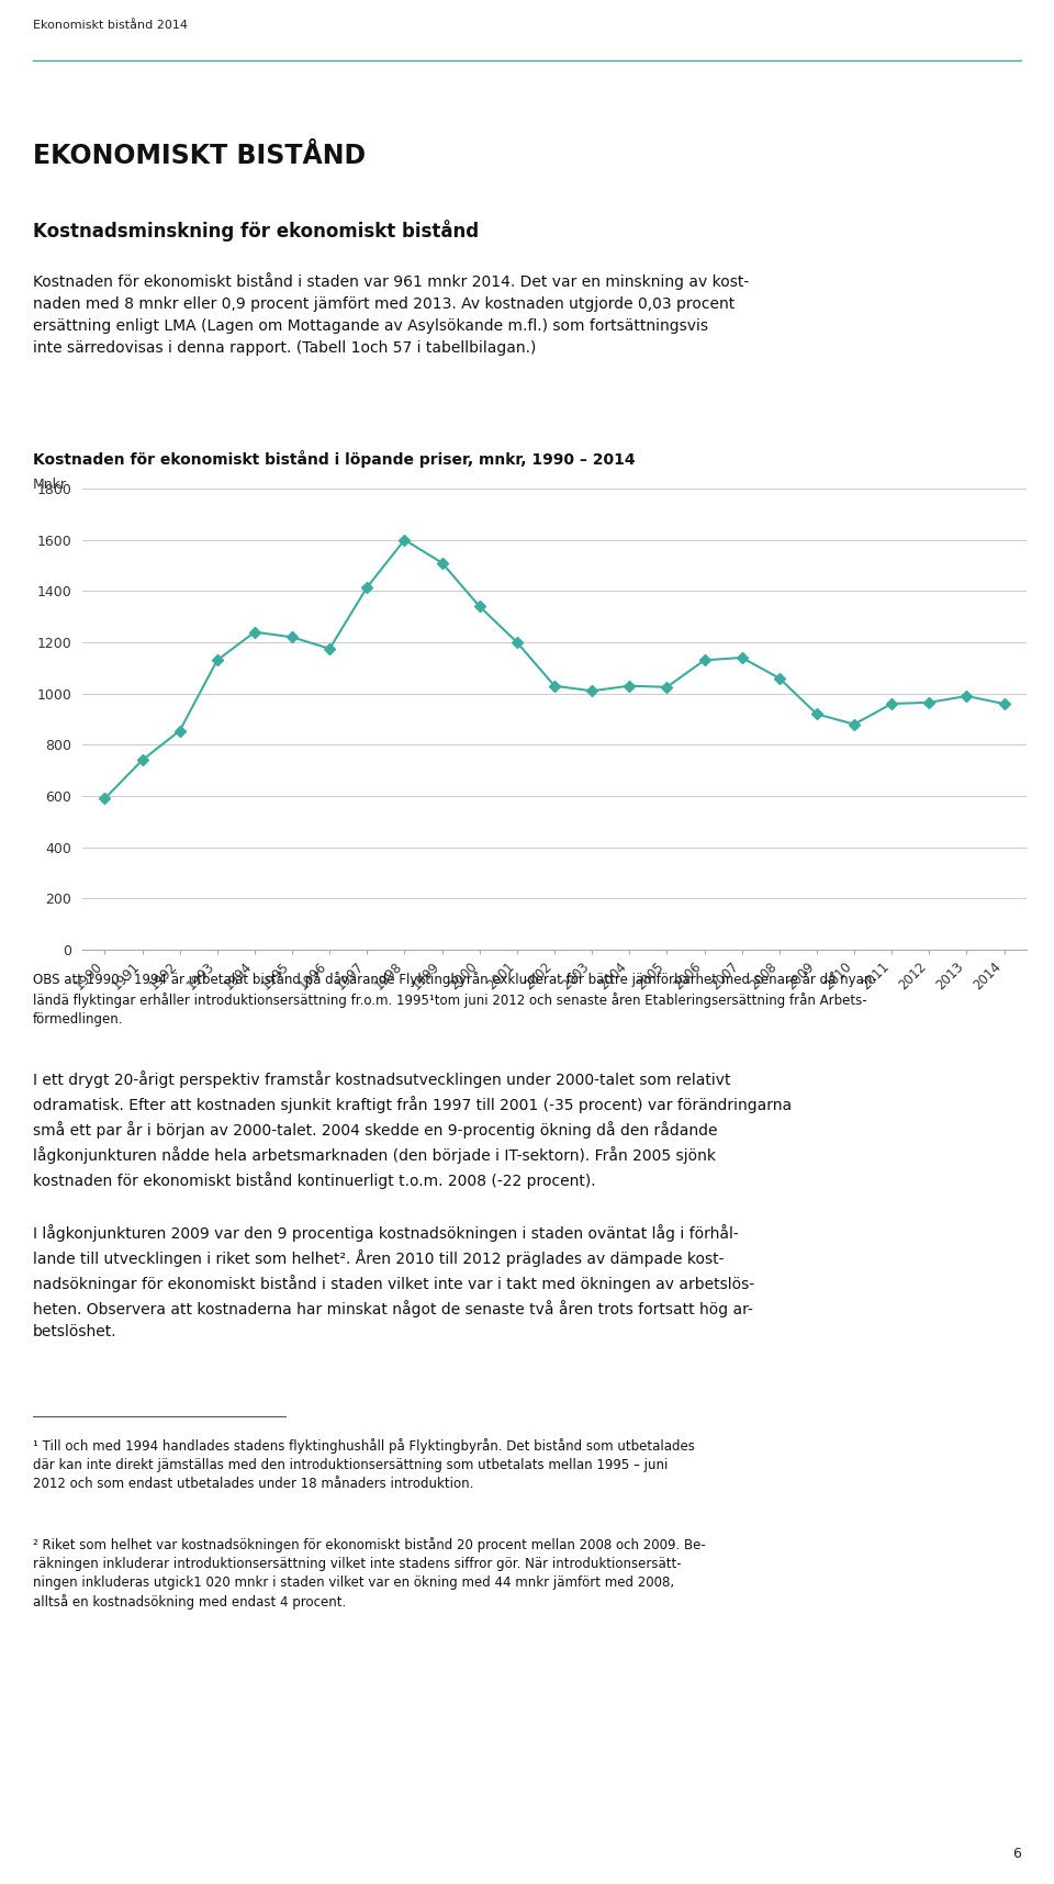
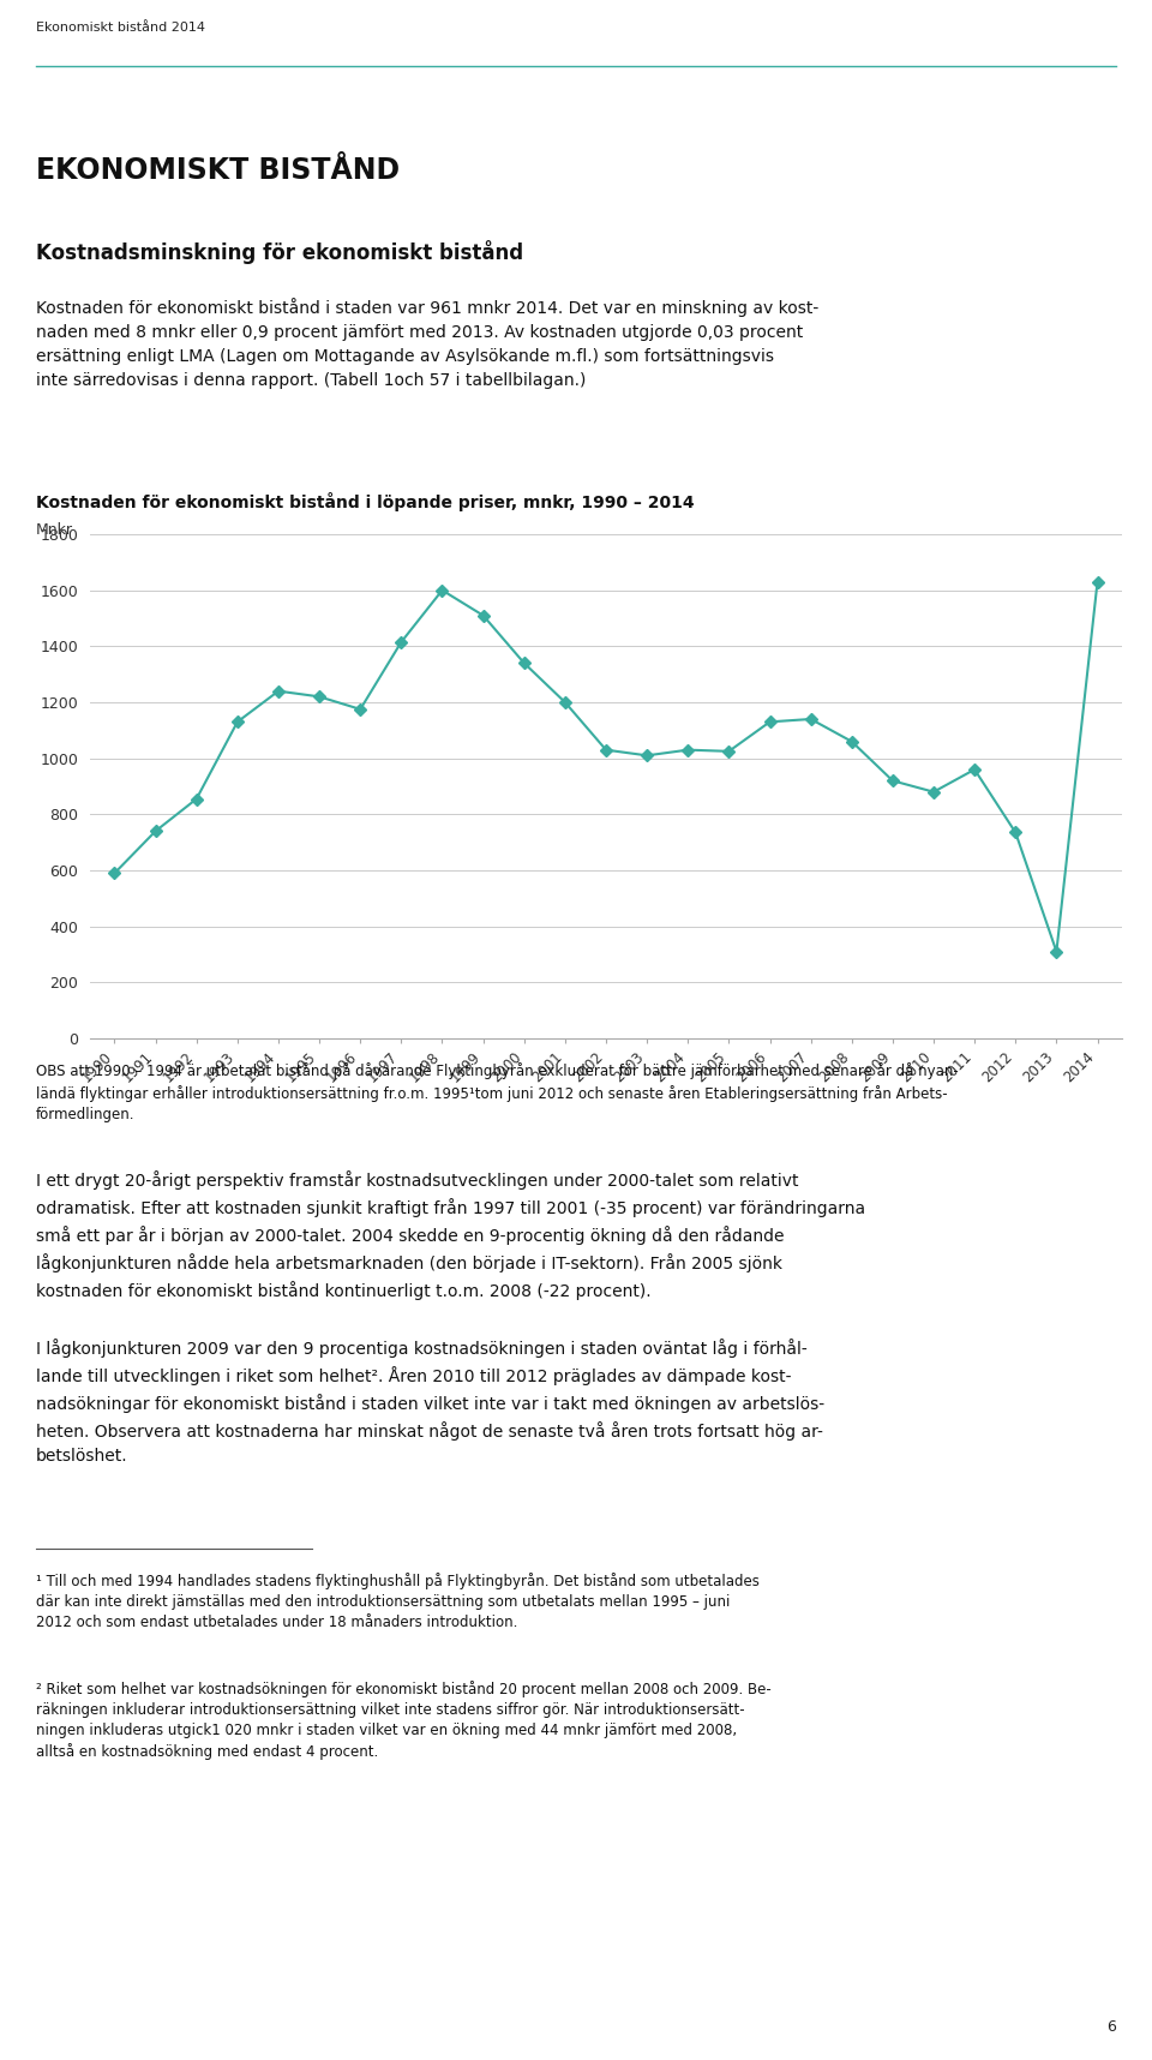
2012: 965 -> 735
2013: 990 -> 310
2014: 960 -> 1630
